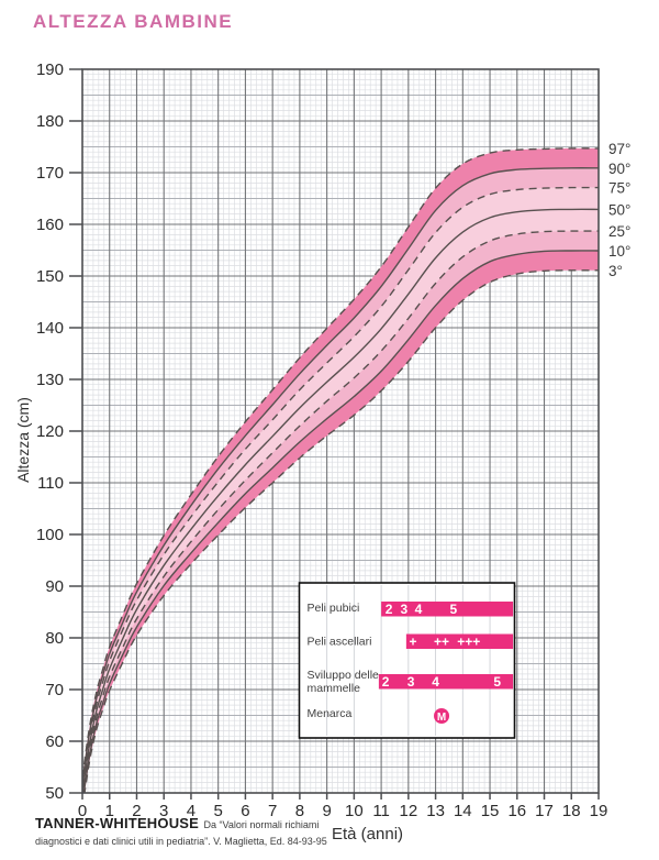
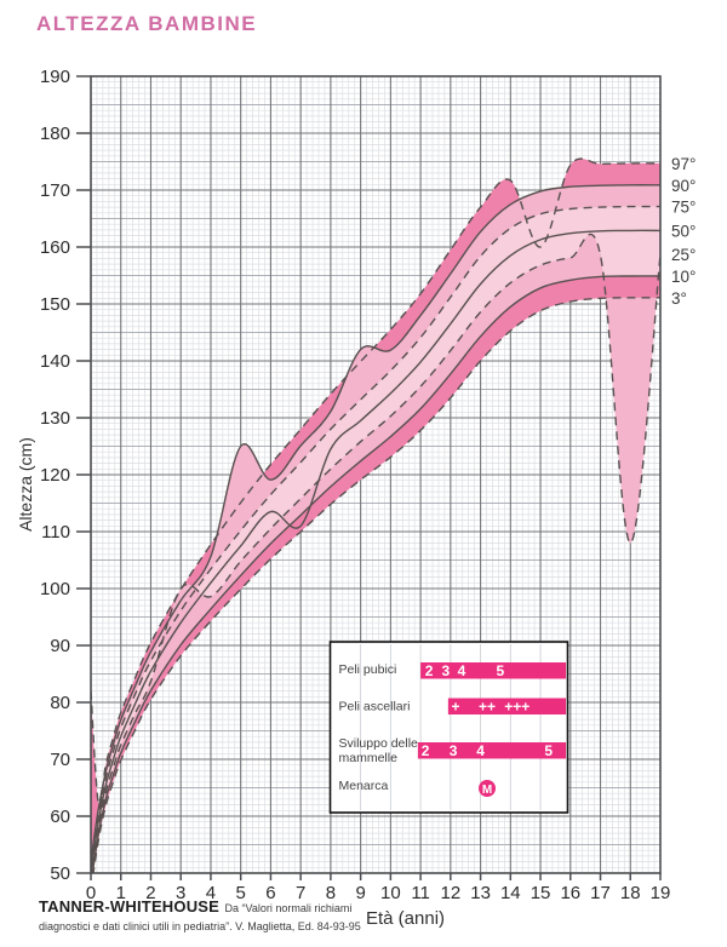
97°/0: 53 -> 82
25°/3: 92 -> 100
90°/5: 113 -> 125
50°/7: 119 -> 111
90°/9: 137 -> 142
97°/15: 174 -> 160
25°/18: 159 -> 108
